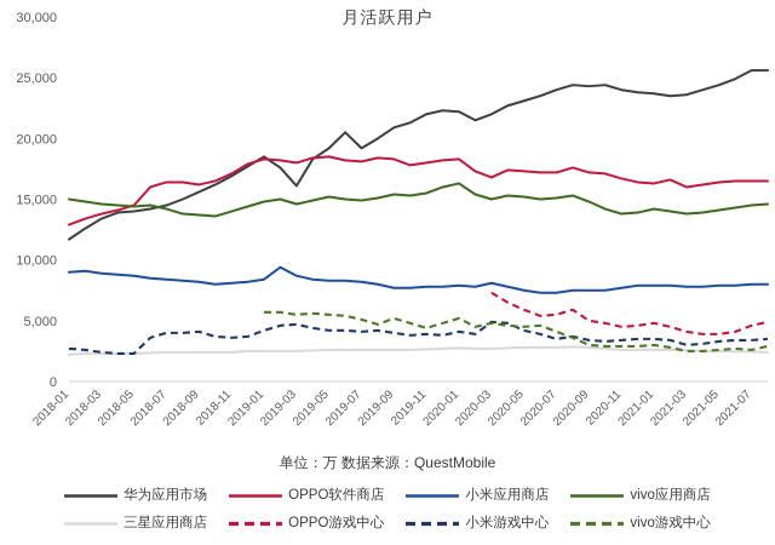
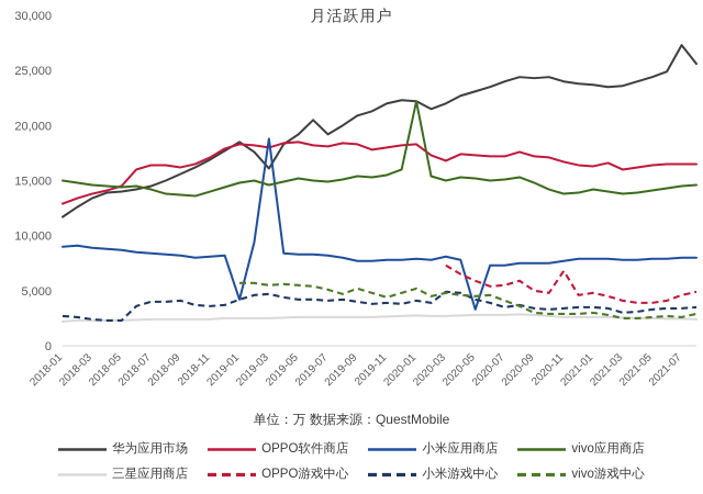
小米应用商店/2019-01: 8400 -> 4200
小米应用商店/2019-03: 8700 -> 18800
vivo应用商店/2020-01: 16300 -> 22200
小米应用商店/2020-05: 7500 -> 3300
OPPO游戏中心/2020-11: 4500 -> 6800
华为应用市场/2021-07: 25600 -> 27300
